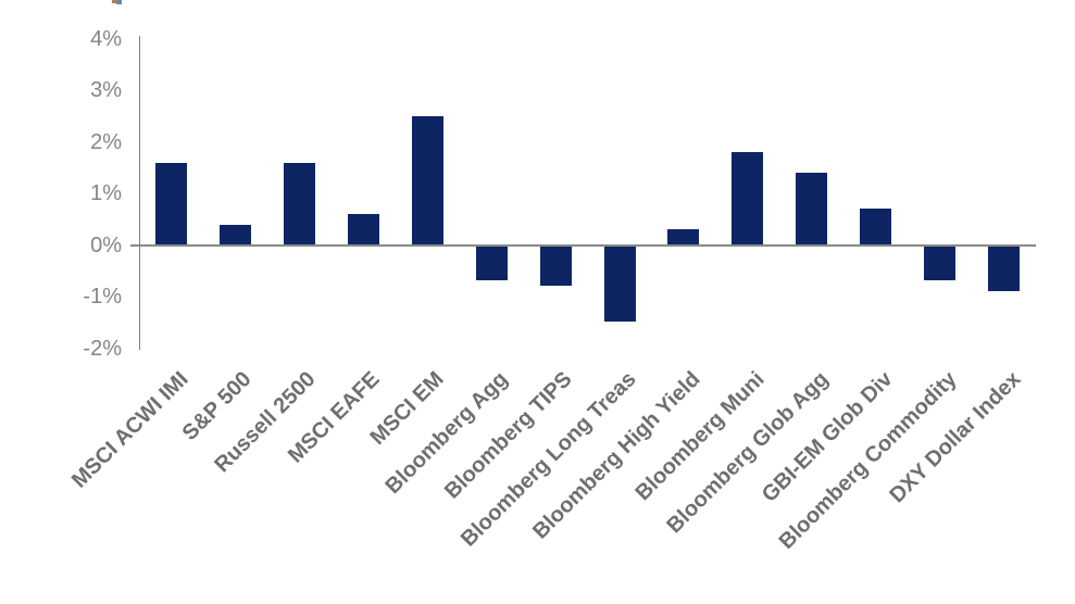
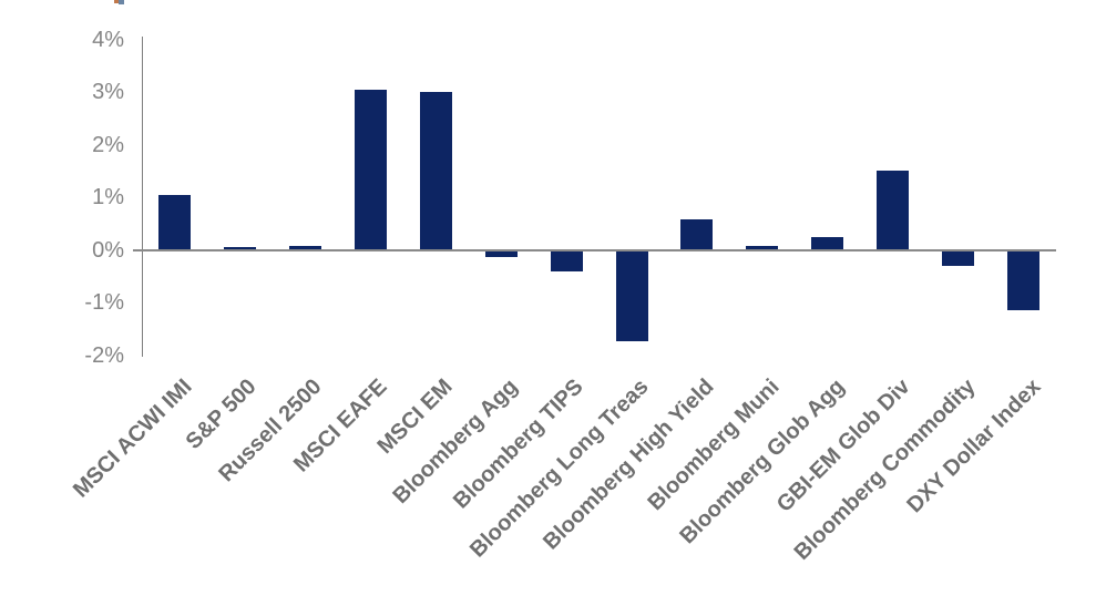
MSCI ACWI IMI: 1.6% -> 1.1%
S&P 500: 0.4% -> 0.1%
Russell 2500: 1.6% -> 0.1%
MSCI EAFE: 0.6% -> 3.0%
MSCI EM: 2.5% -> 3.0%
Bloomberg Agg: -0.7% -> -0.1%
Bloomberg TIPS: -0.8% -> -0.4%
Bloomberg Long Treas: -1.5% -> -1.8%
Bloomberg High Yield: 0.3% -> 0.6%
Bloomberg Muni: 1.8% -> 0.1%
Bloomberg Glob Agg: 1.4% -> 0.2%
GBI-EM Glob Div: 0.7% -> 1.5%
Bloomberg Commodity: -0.7% -> -0.3%
DXY Dollar Index: -0.9% -> -1.2%
